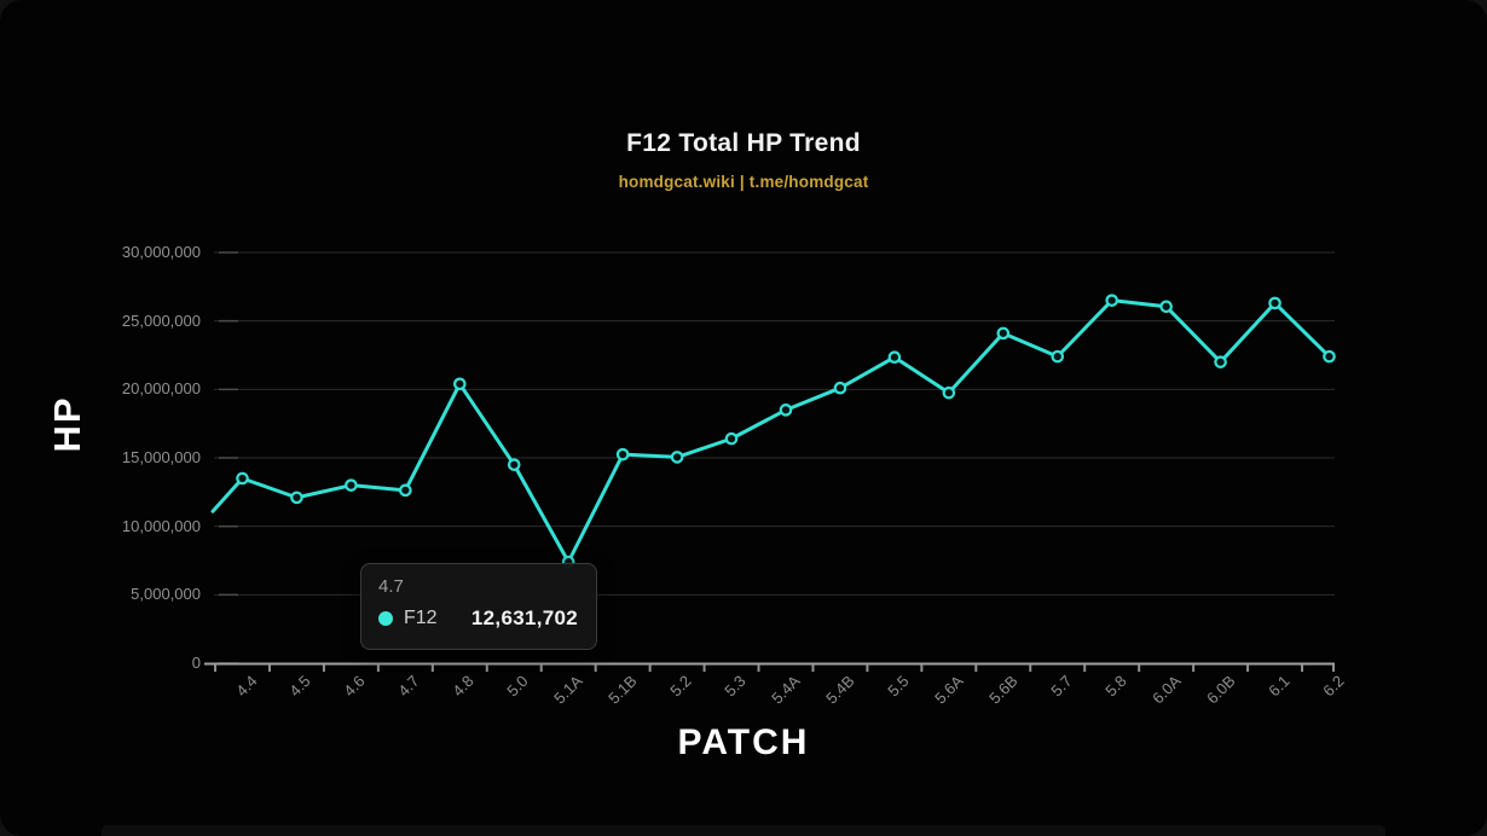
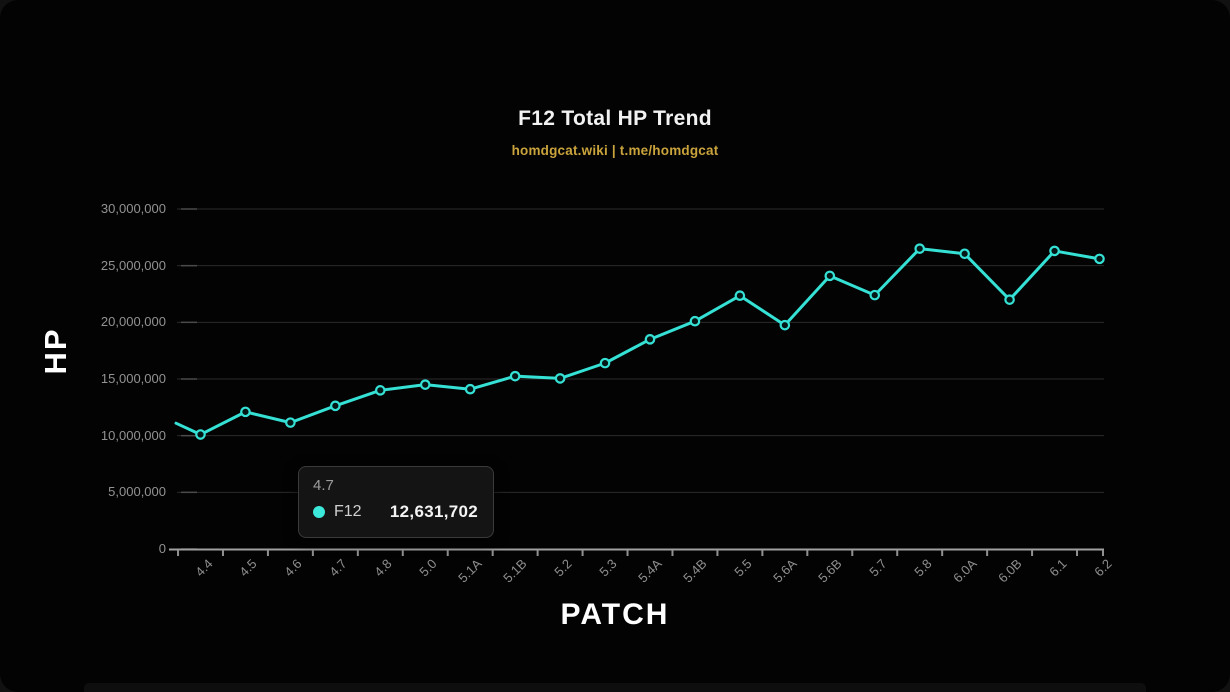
4.4: 13500000 -> 10100000
4.6: 13000000 -> 11200000
4.8: 20400000 -> 14000000
5.1A: 7400000 -> 14100000
6.2: 22400000 -> 25600000
